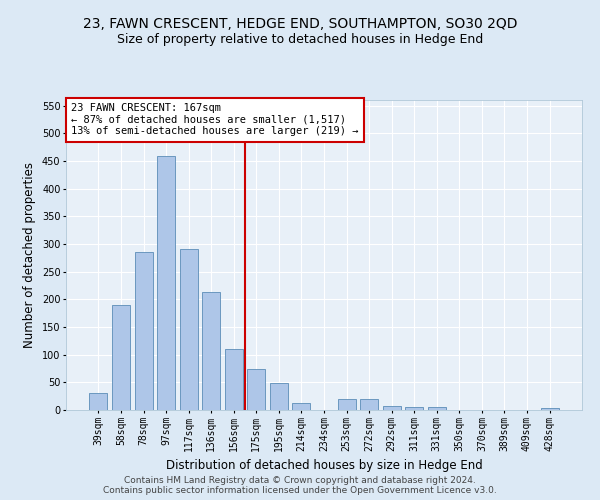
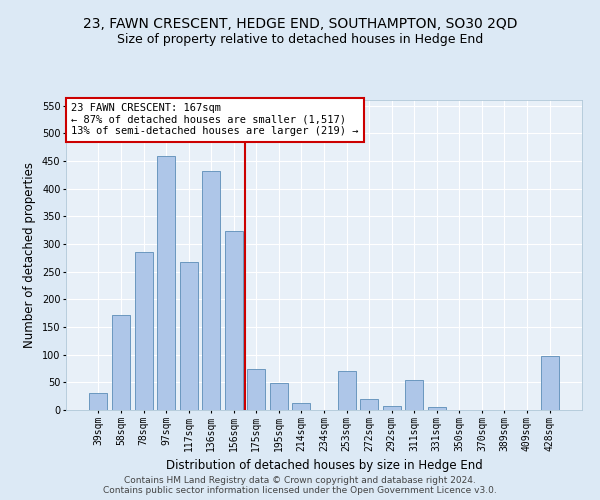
58sqm: 190 -> 172
117sqm: 290 -> 268
136sqm: 213 -> 432
156sqm: 110 -> 324
253sqm: 20 -> 70
311sqm: 5 -> 54
428sqm: 4 -> 98
